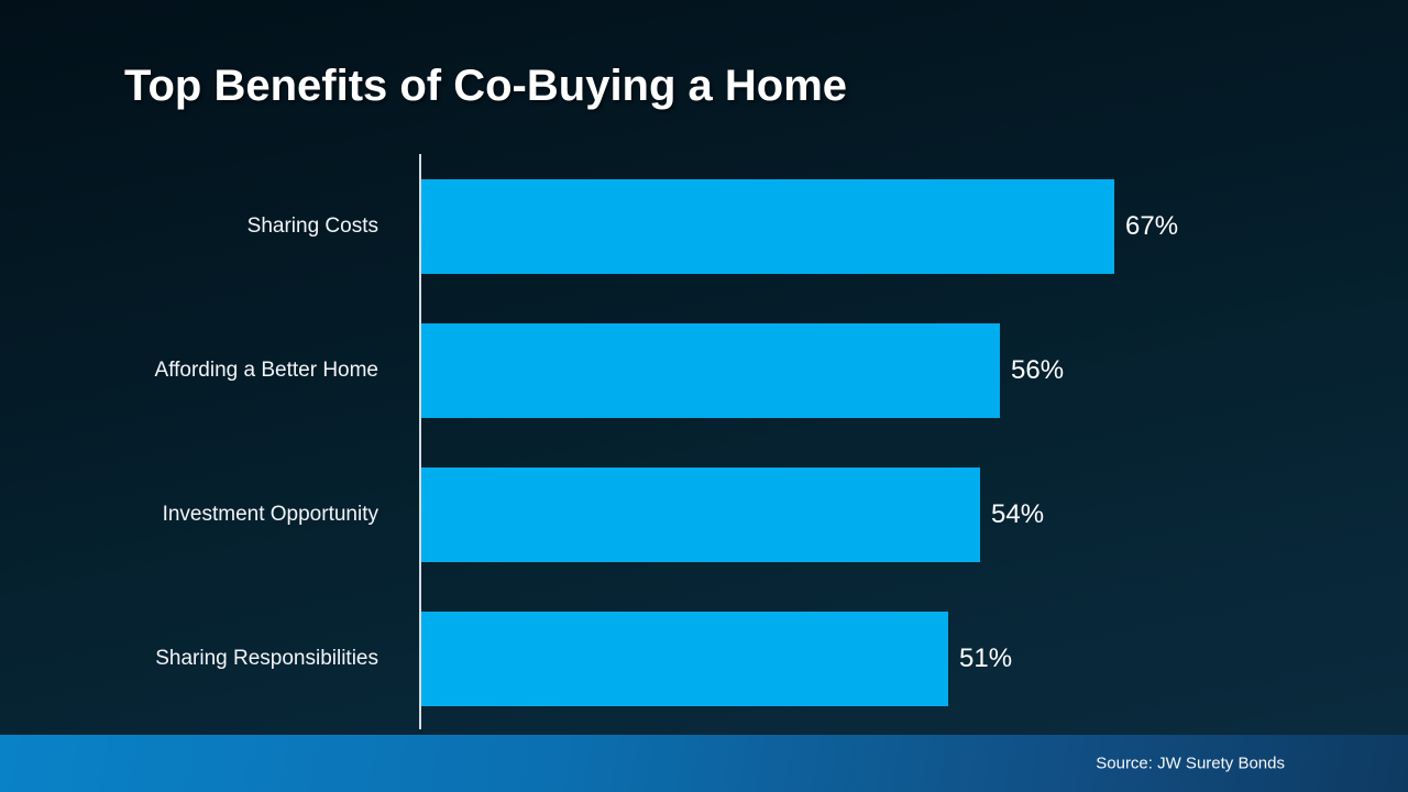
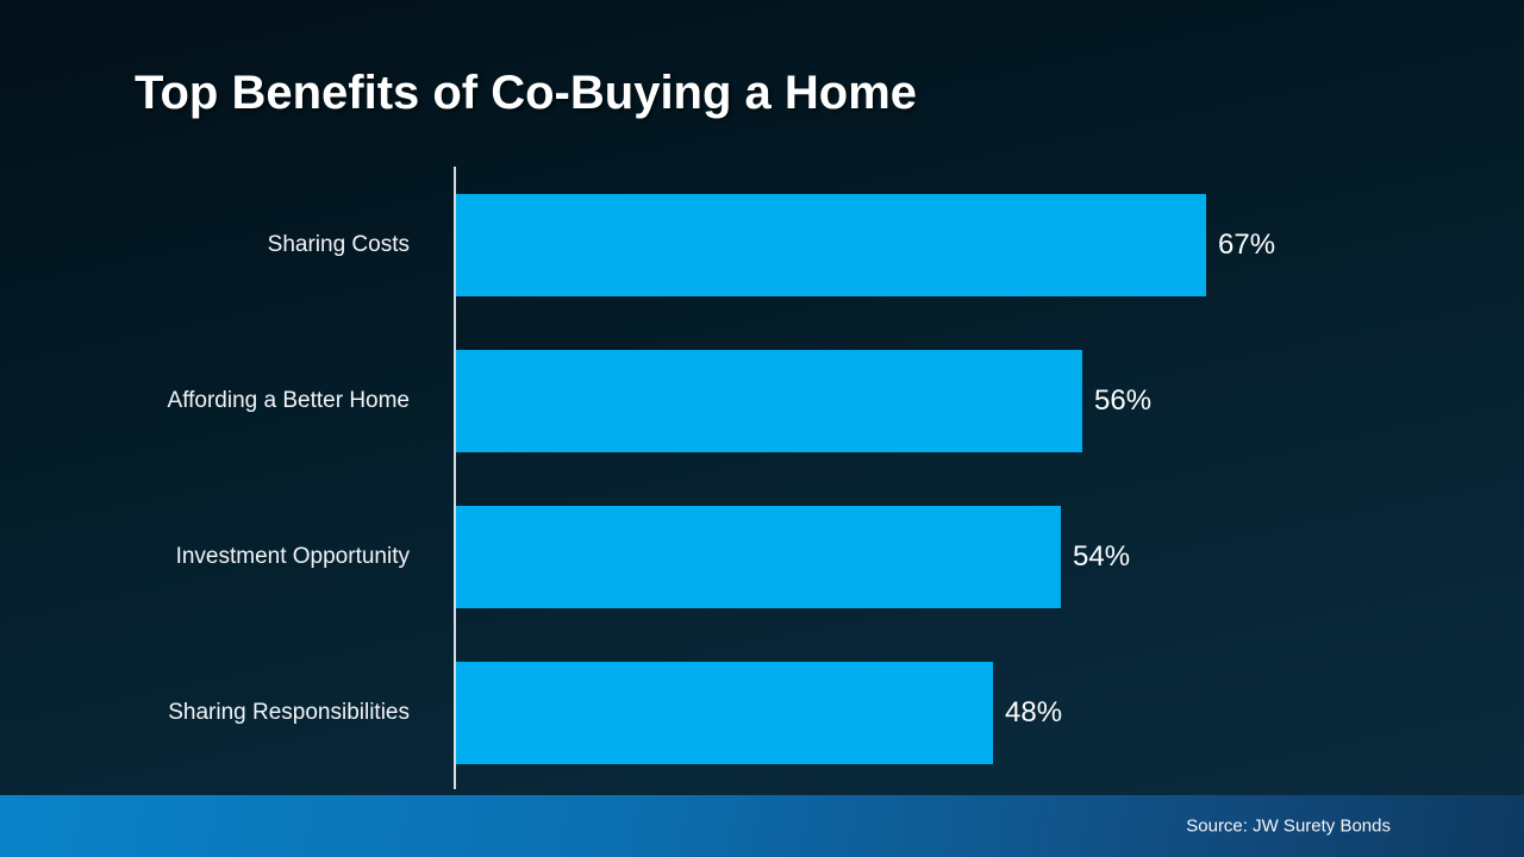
Sharing Responsibilities: 51% -> 48%
